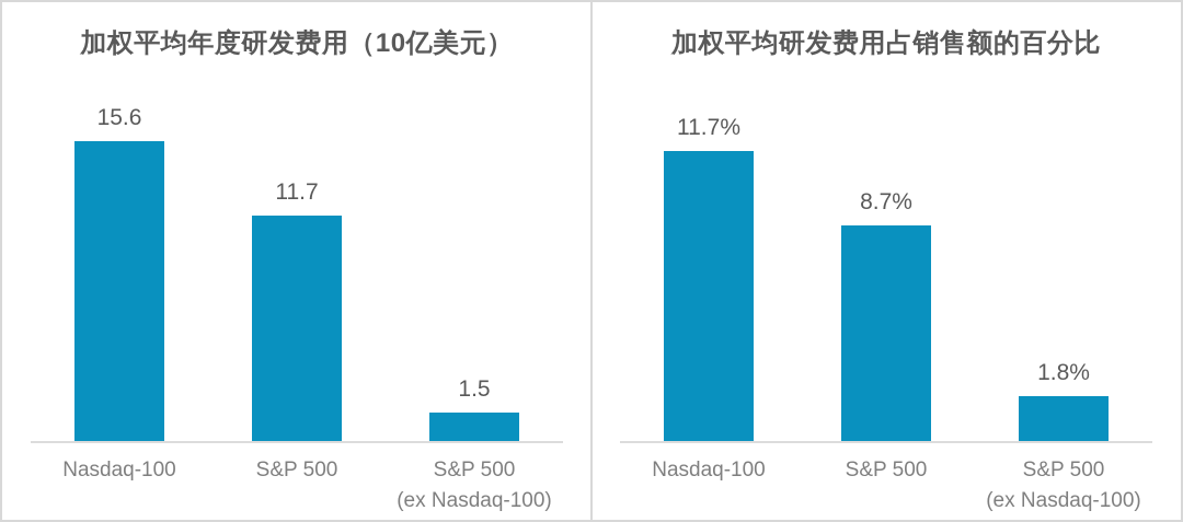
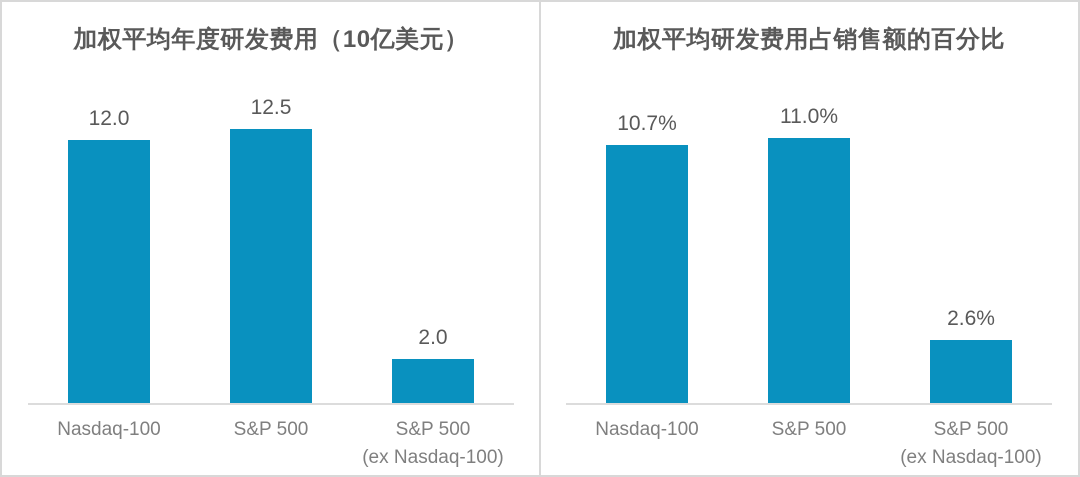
加权平均年度研发费用（10亿美元）/Nasdaq-100: 15.6 -> 12.0
加权平均年度研发费用（10亿美元）/S&P 500: 11.7 -> 12.5
加权平均年度研发费用（10亿美元）/S&P 500 (ex Nasdaq-100): 1.5 -> 2.0
加权平均研发费用占销售额的百分比/Nasdaq-100: 11.7% -> 10.7%
加权平均研发费用占销售额的百分比/S&P 500: 8.7% -> 11.0%
加权平均研发费用占销售额的百分比/S&P 500 (ex Nasdaq-100): 1.8% -> 2.6%
